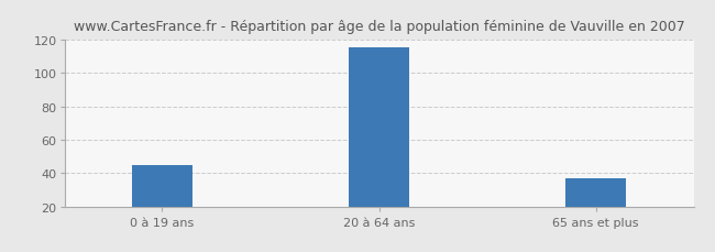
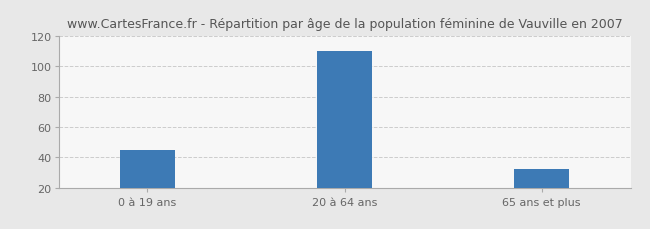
20 à 64 ans: 115 -> 110
65 ans et plus: 37 -> 32
